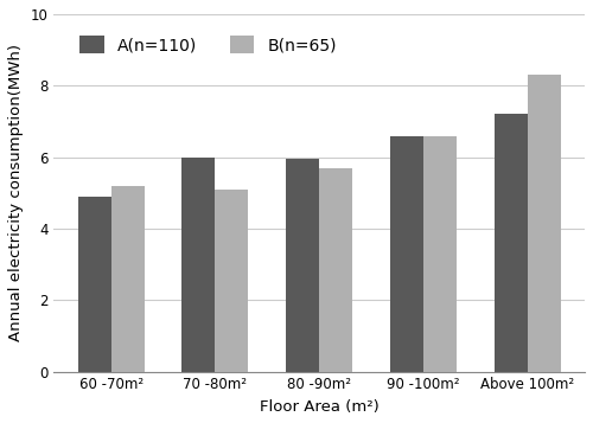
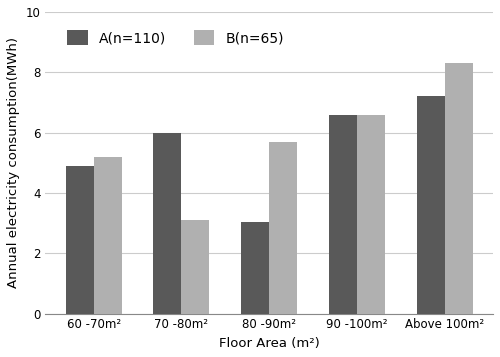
B(n=65)/70 -80m²: 5.1 -> 3.1
A(n=110)/80 -90m²: 5.95 -> 3.05
